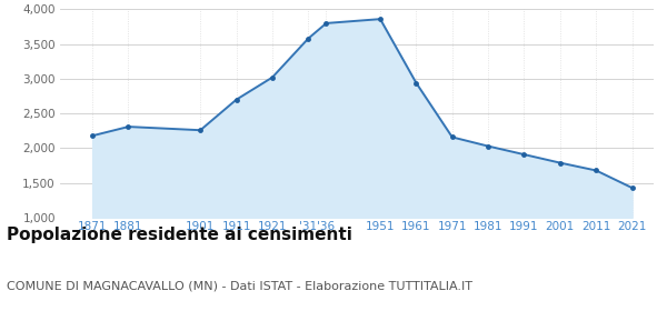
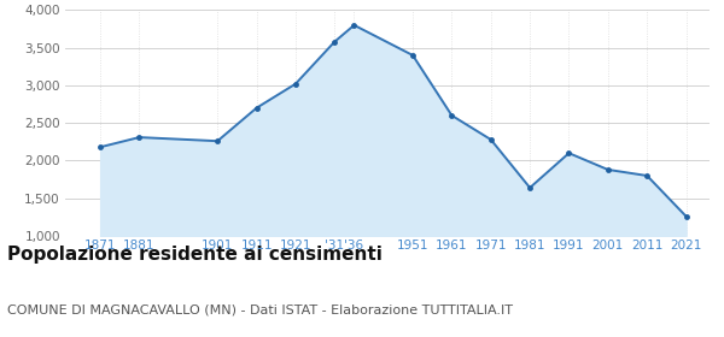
1951: 3,860 -> 3,400
1961: 2,940 -> 2,600
1971: 2,160 -> 2,280
1981: 2,030 -> 1,640
1991: 1,910 -> 2,100
2001: 1,790 -> 1,880
2011: 1,680 -> 1,800
2021: 1,430 -> 1,260
